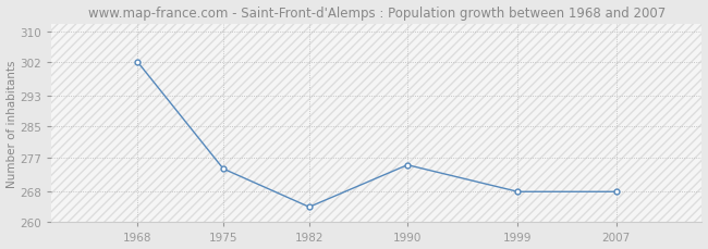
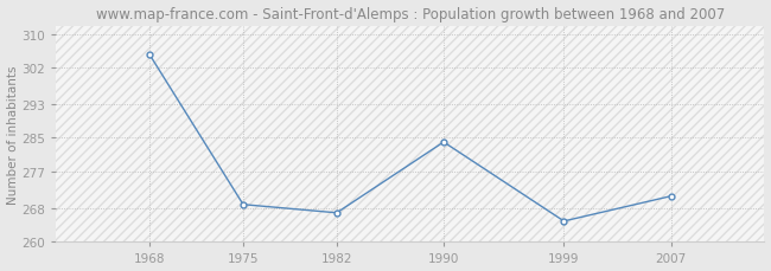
1968: 302 -> 305
1975: 274 -> 269
1982: 264 -> 267
1990: 275 -> 284
1999: 268 -> 265
2007: 268 -> 271
